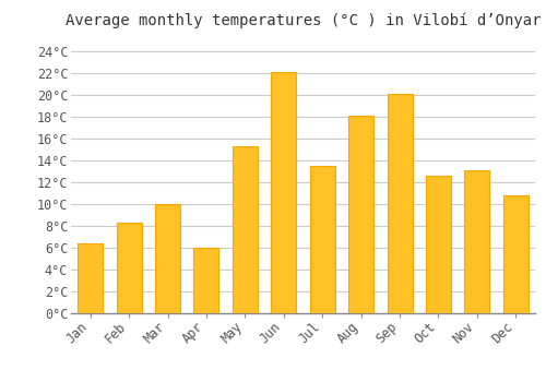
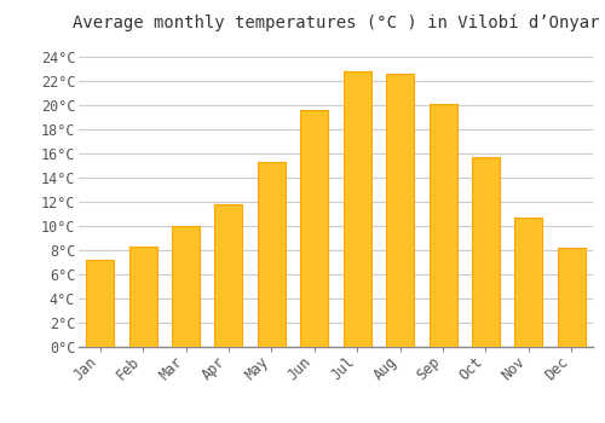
Jan: 6.4°C -> 7.2°C
Apr: 6.0°C -> 11.8°C
Jun: 22.1°C -> 19.6°C
Jul: 13.5°C -> 22.8°C
Aug: 18.1°C -> 22.6°C
Oct: 12.6°C -> 15.7°C
Nov: 13.1°C -> 10.7°C
Dec: 10.8°C -> 8.2°C
